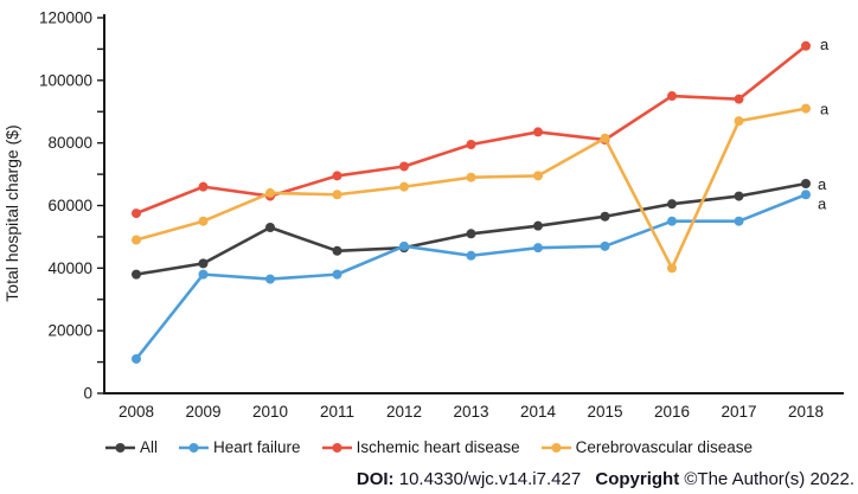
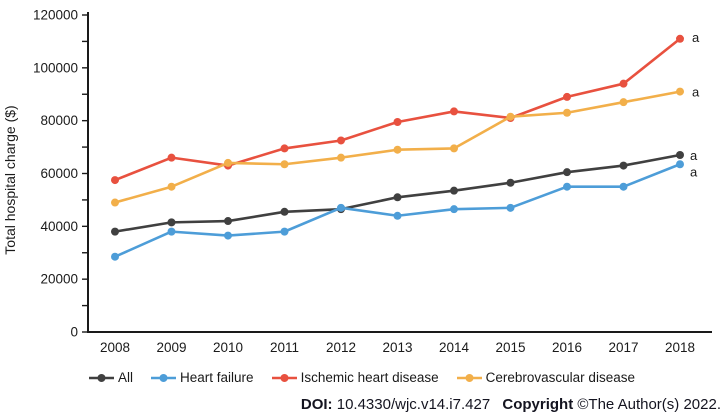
Heart failure/2008: 11000 -> 28000
All/2010: 53000 -> 42000
Ischemic heart disease/2016: 95000 -> 89000
Cerebrovascular disease/2016: 40000 -> 83000
